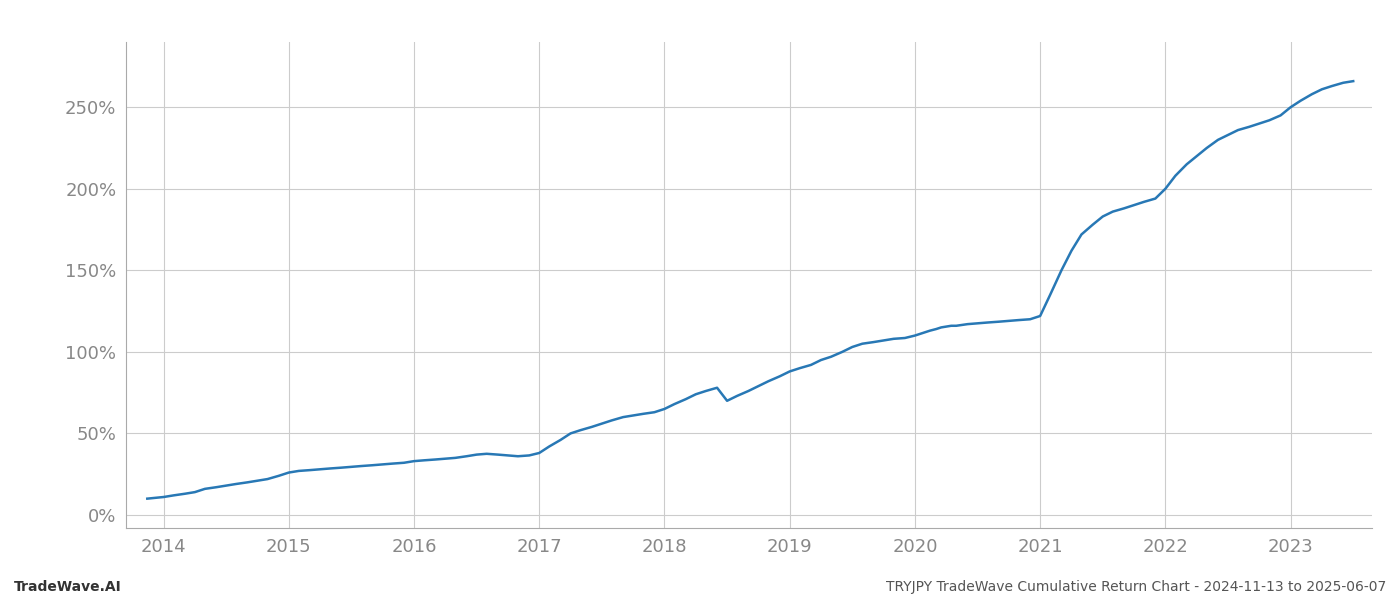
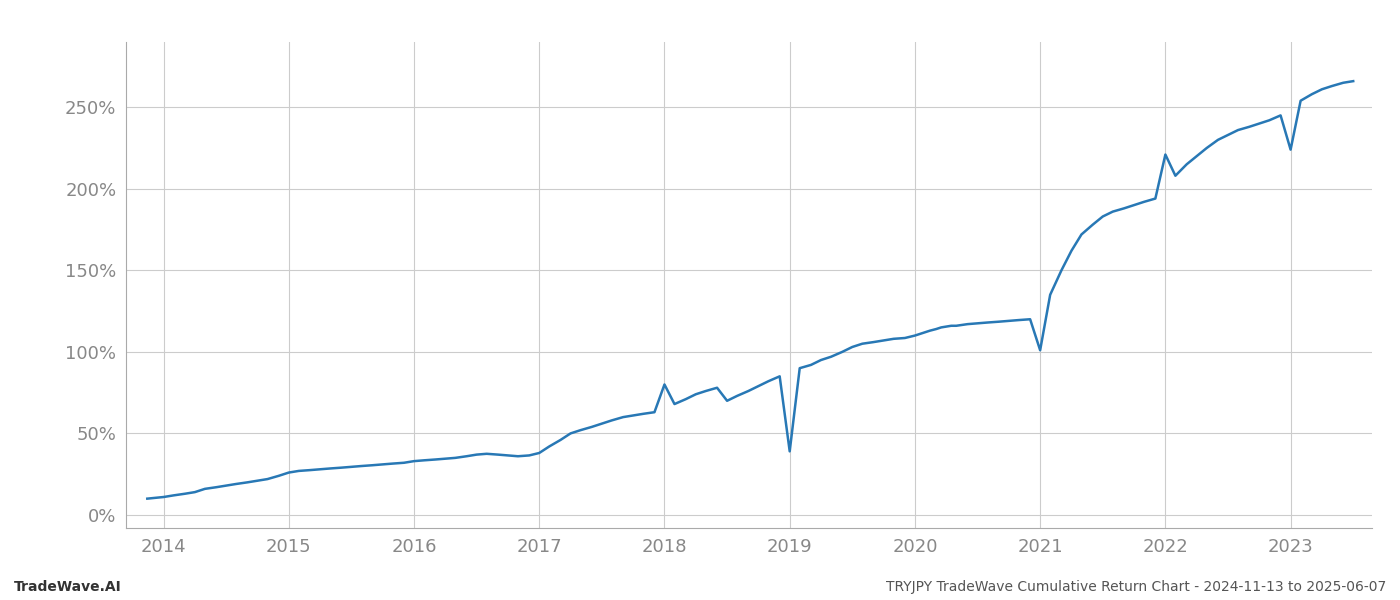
2018: 65% -> 80%
2019: 88% -> 39%
2021: 122% -> 101%
2022: 200% -> 221%
2023: 250% -> 224%
